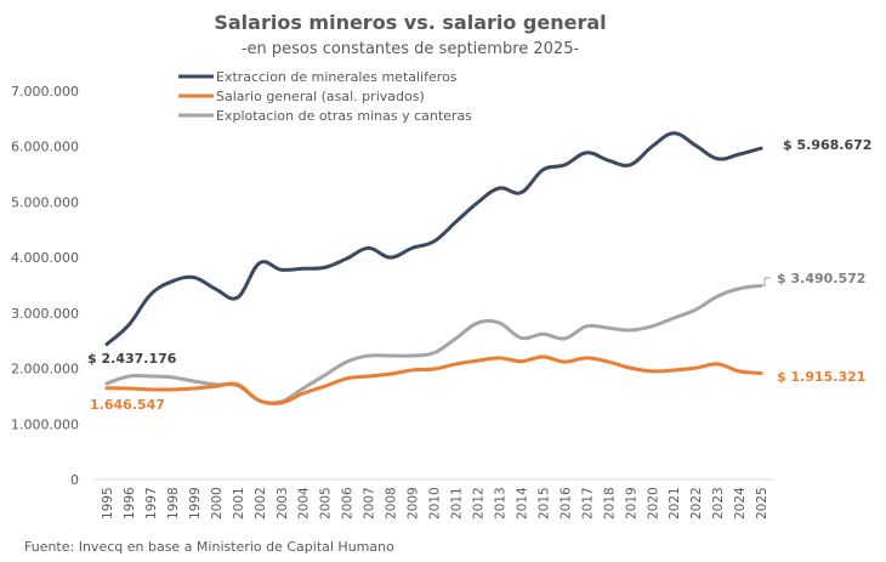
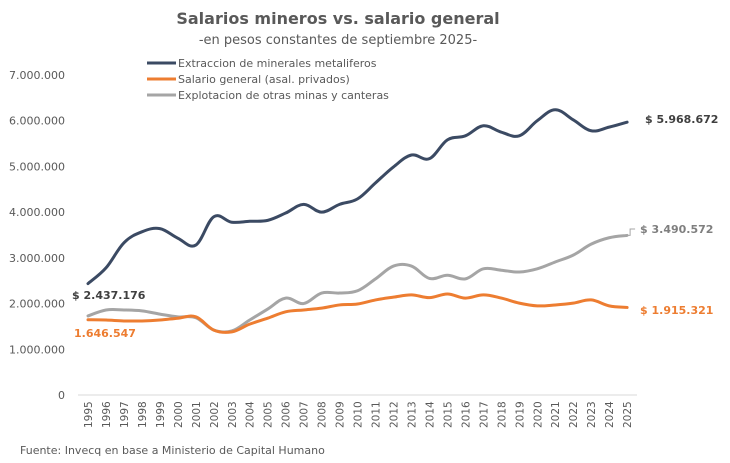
Explotacion de otras minas y canteras/2007: 2200000 -> 2000000
